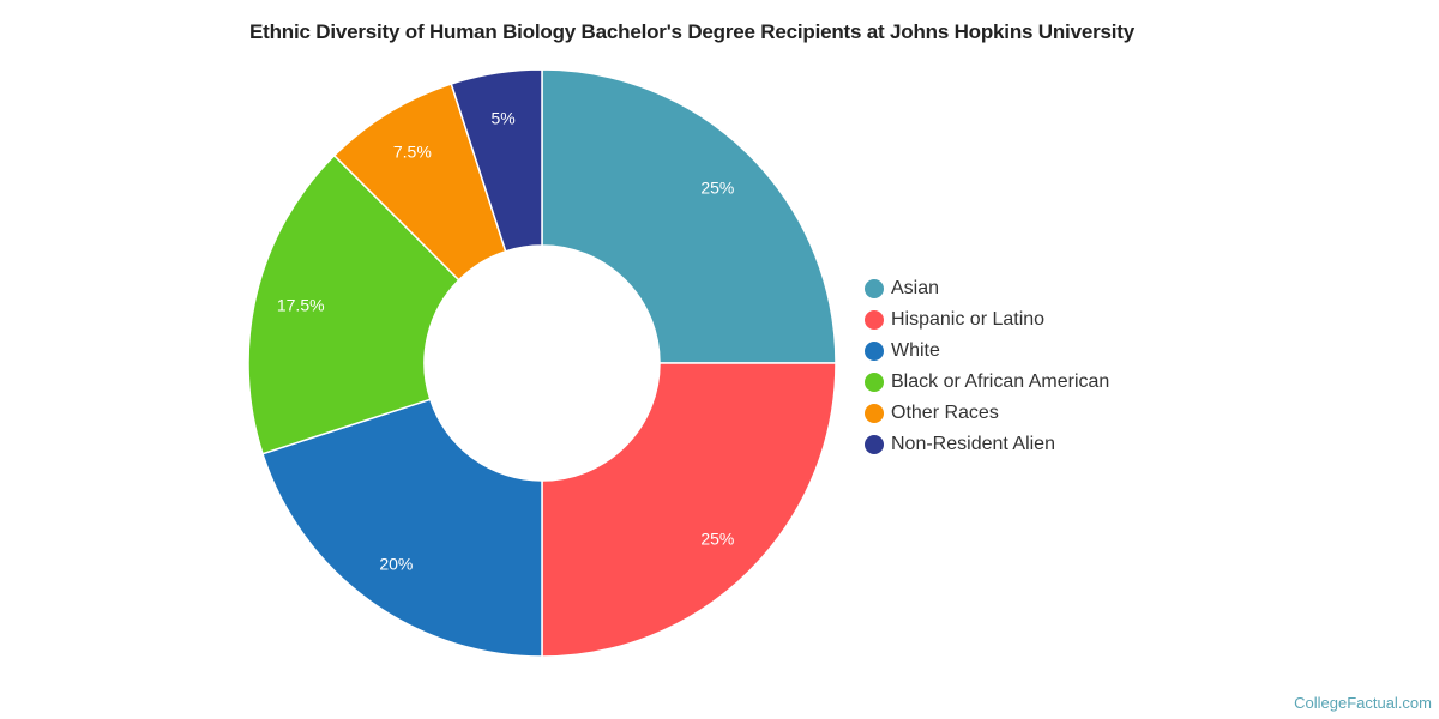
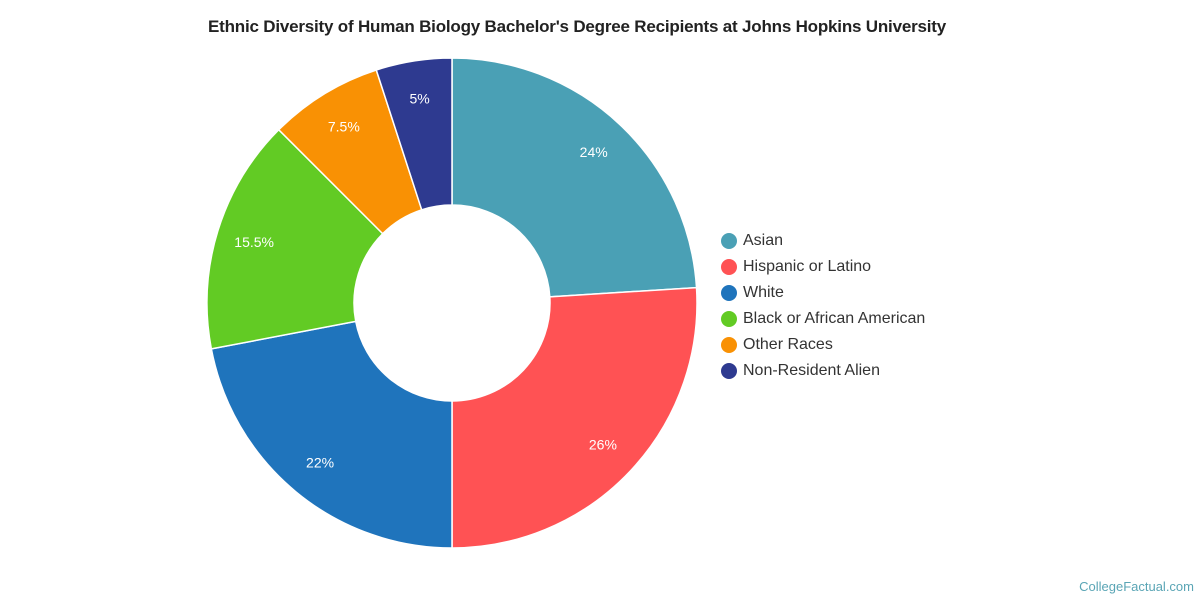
Asian: 25% -> 24%
Hispanic or Latino: 25% -> 26%
White: 20% -> 22%
Black or African American: 17.5% -> 15.5%
